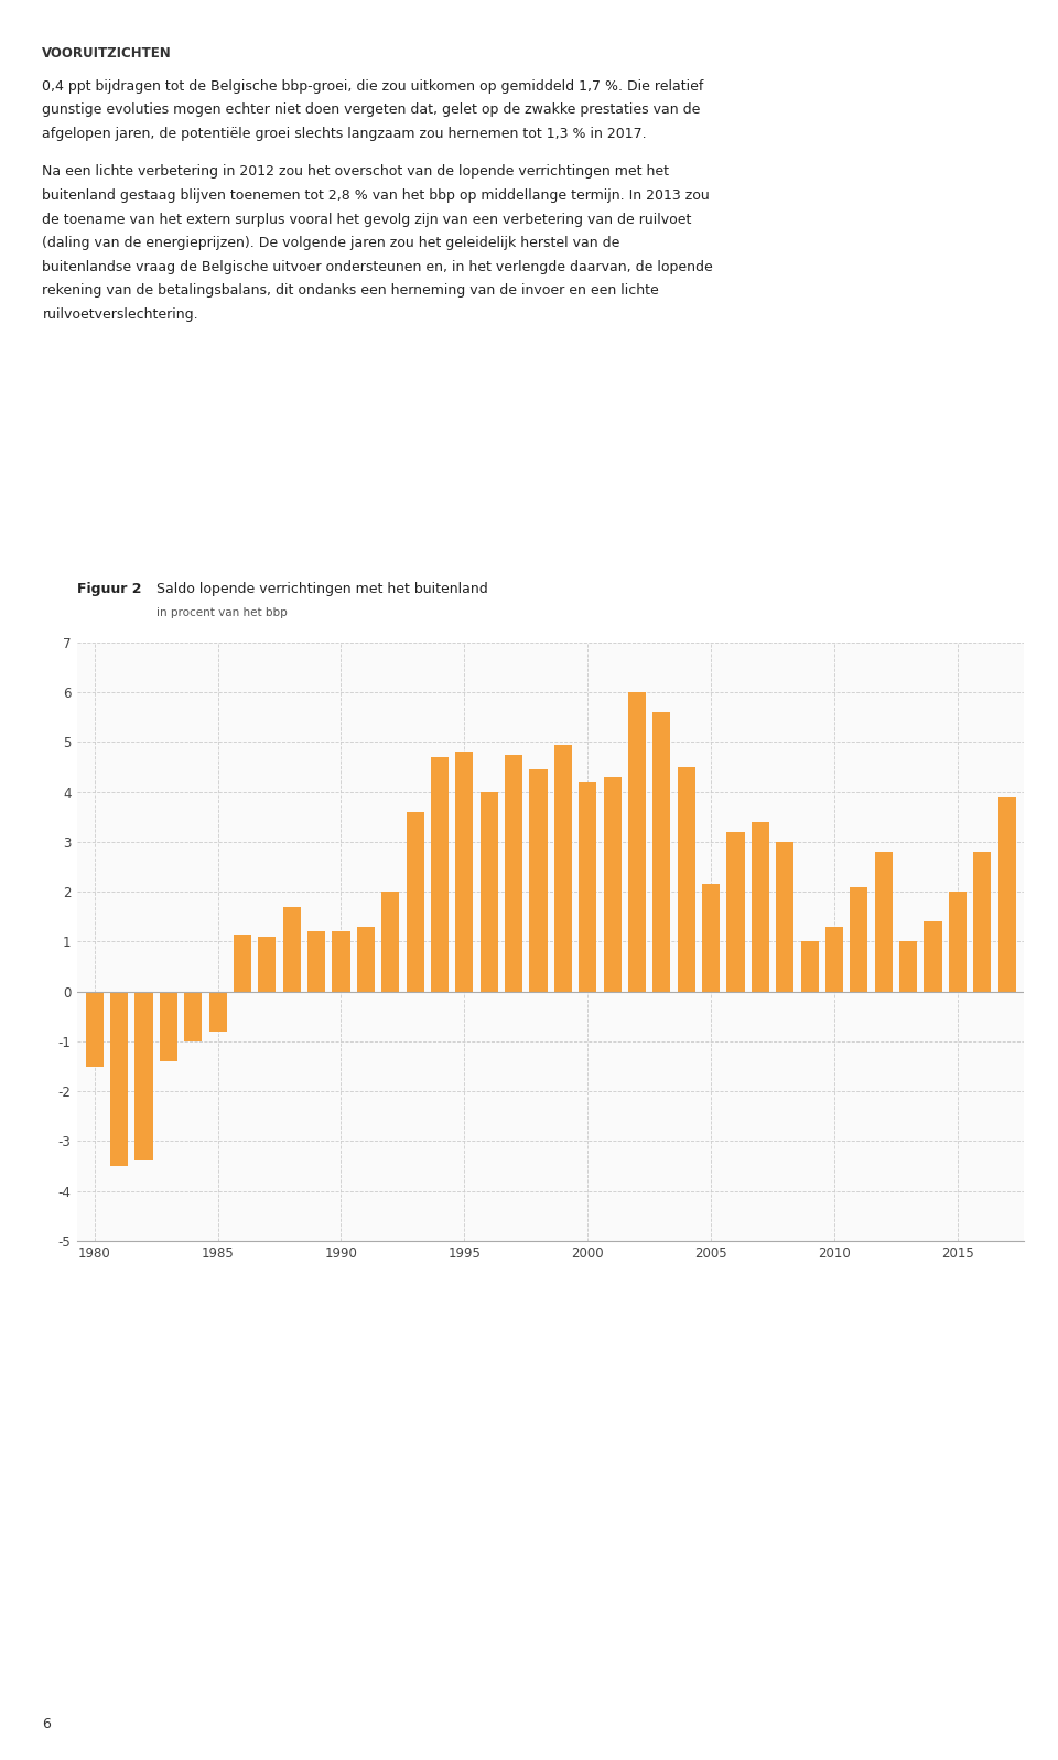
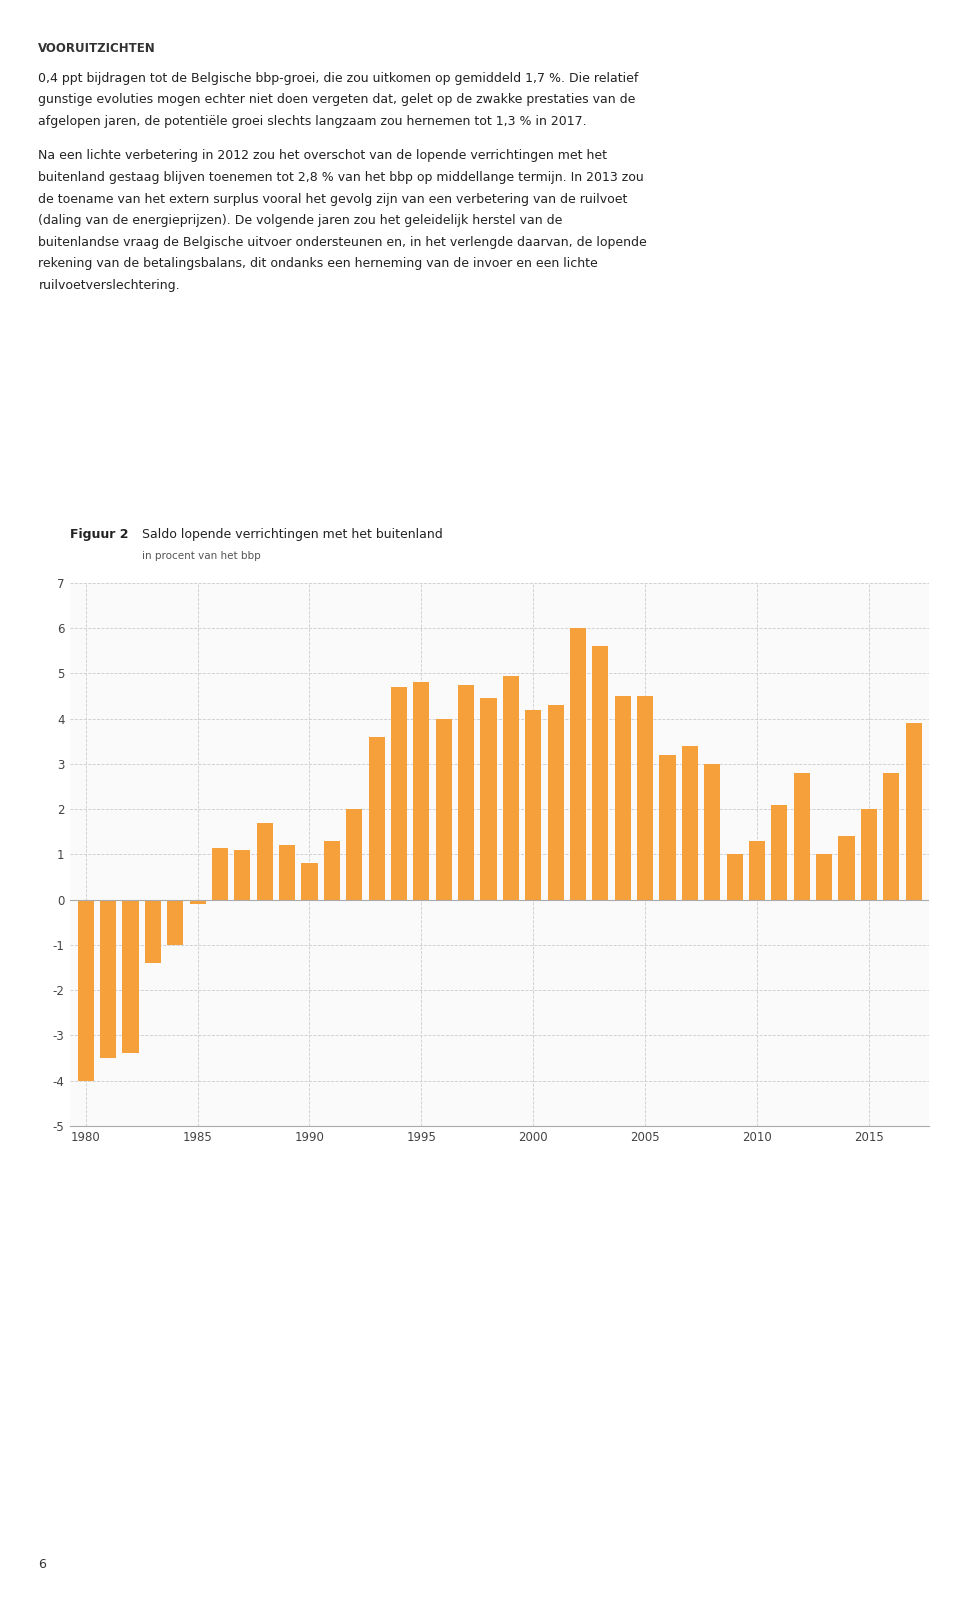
1980: -1.50 -> -4.00
1985: -0.80 -> -0.10
1990: 1.20 -> 0.80
2005: 2.15 -> 4.50
